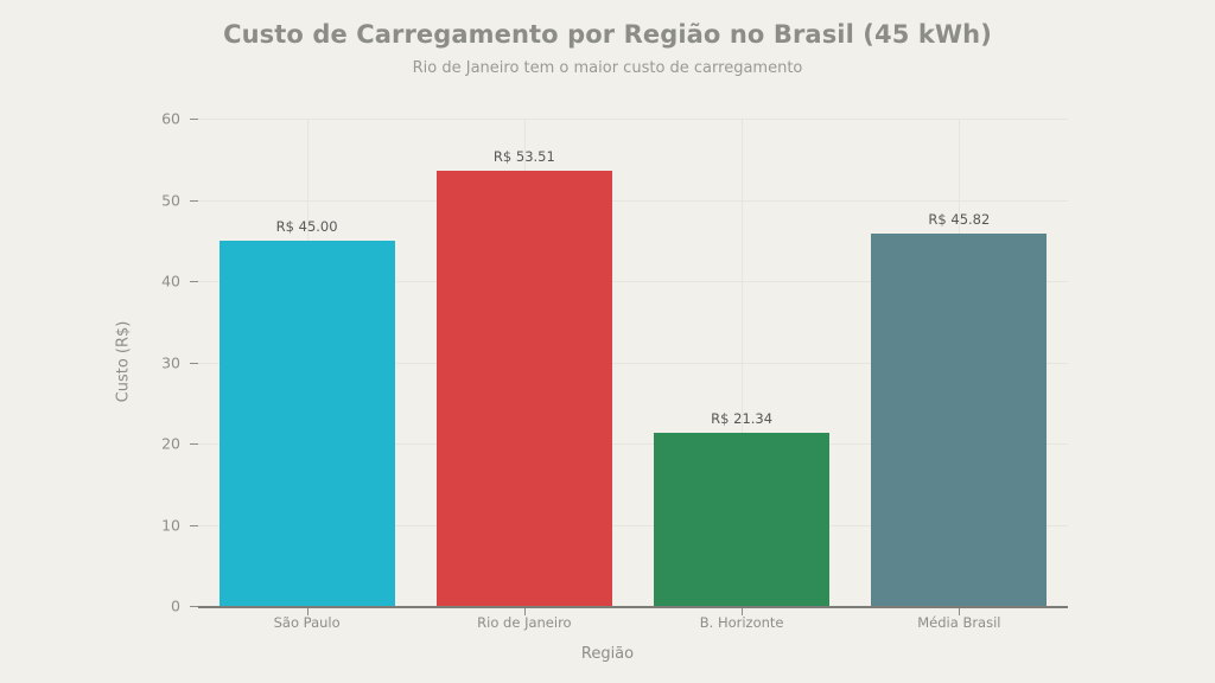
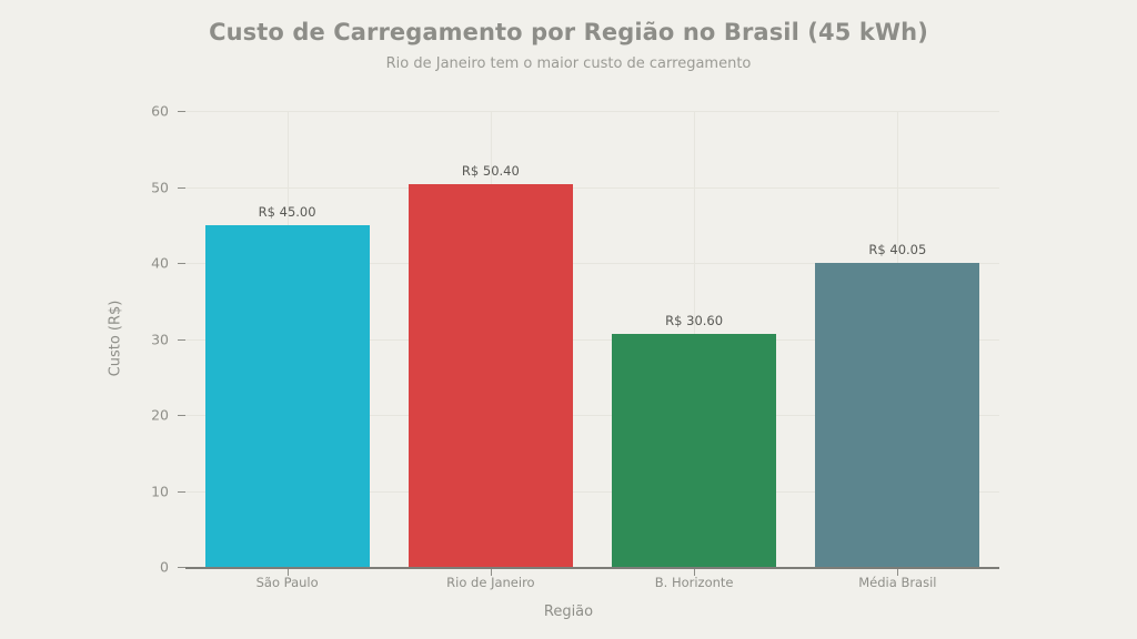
Rio de Janeiro: 53.51 -> 50.40
B. Horizonte: 21.34 -> 30.60
Média Brasil: 45.82 -> 40.05
